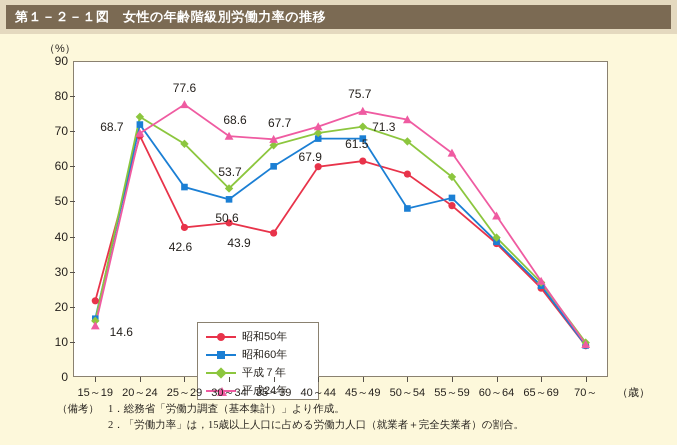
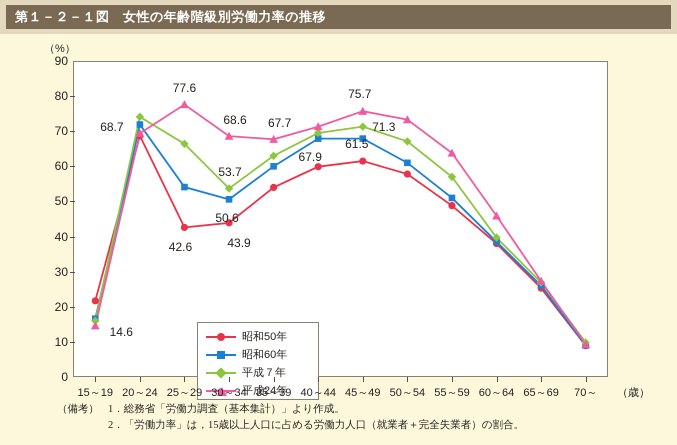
昭和50年/35～39: 41 -> 54
平成７年/35～39: 66 -> 63
昭和60年/50～54: 48 -> 61
